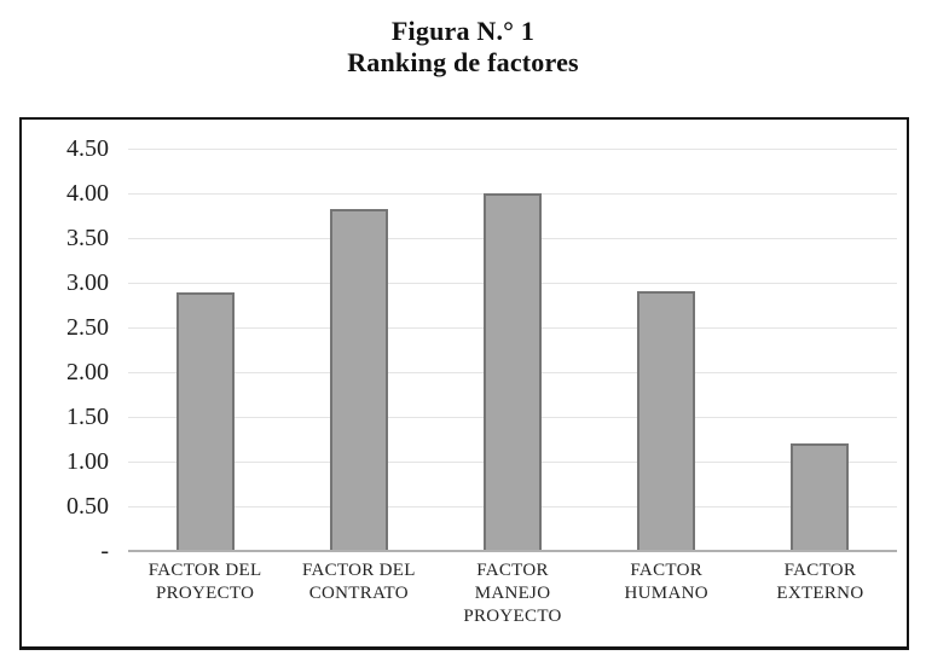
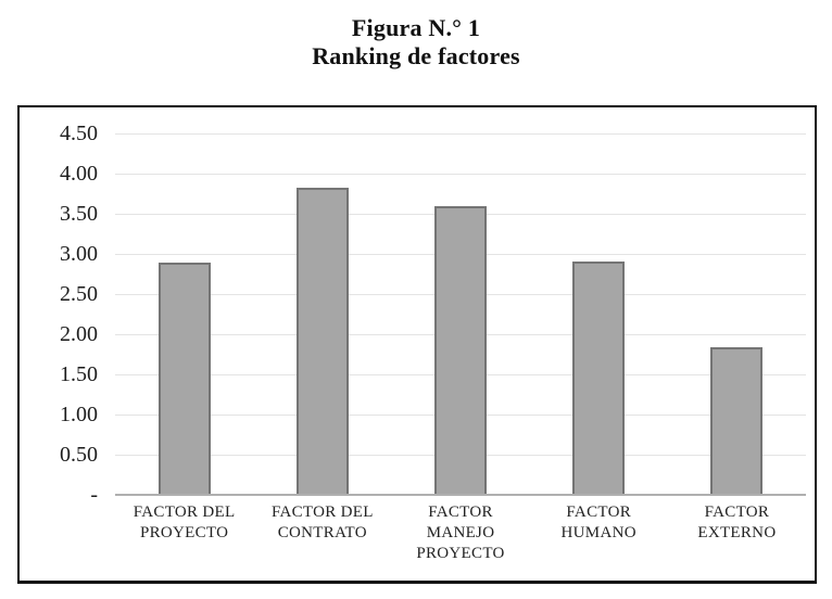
FACTOR MANEJO PROYECTO: 4.0 -> 3.6
FACTOR EXTERNO: 1.2 -> 1.8
